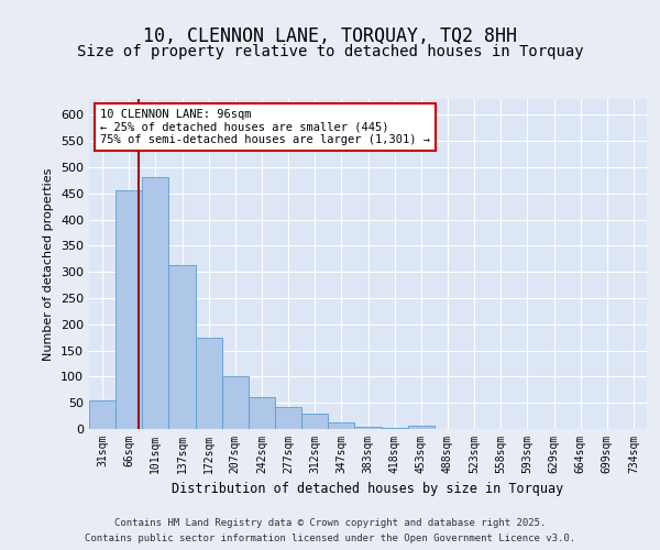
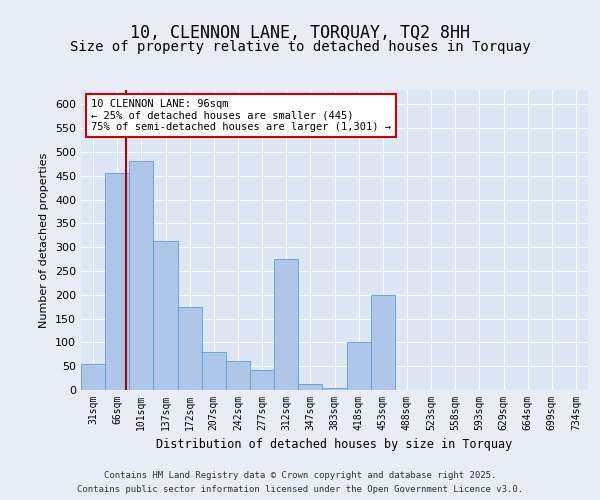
207sqm: 100 -> 80
312sqm: 30 -> 275
418sqm: 3 -> 100
453sqm: 7 -> 200
